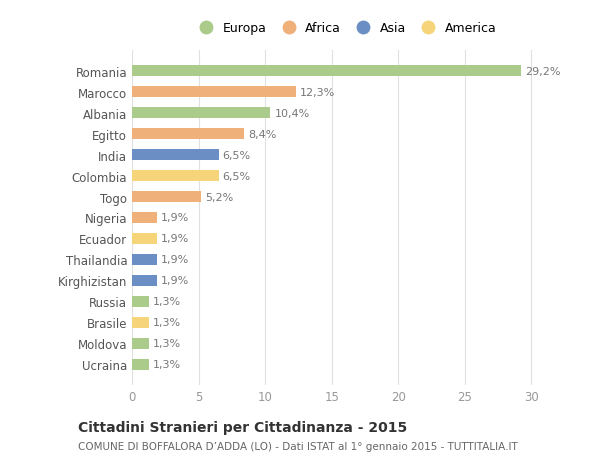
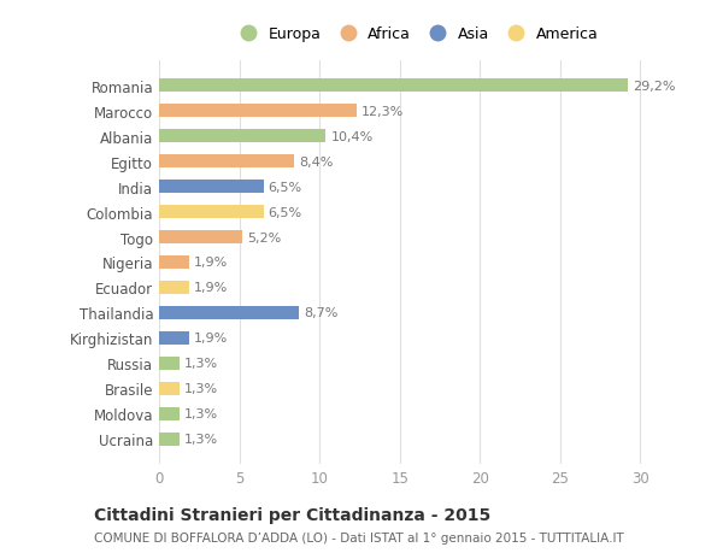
Thailandia: 1,9% -> 8,7%
